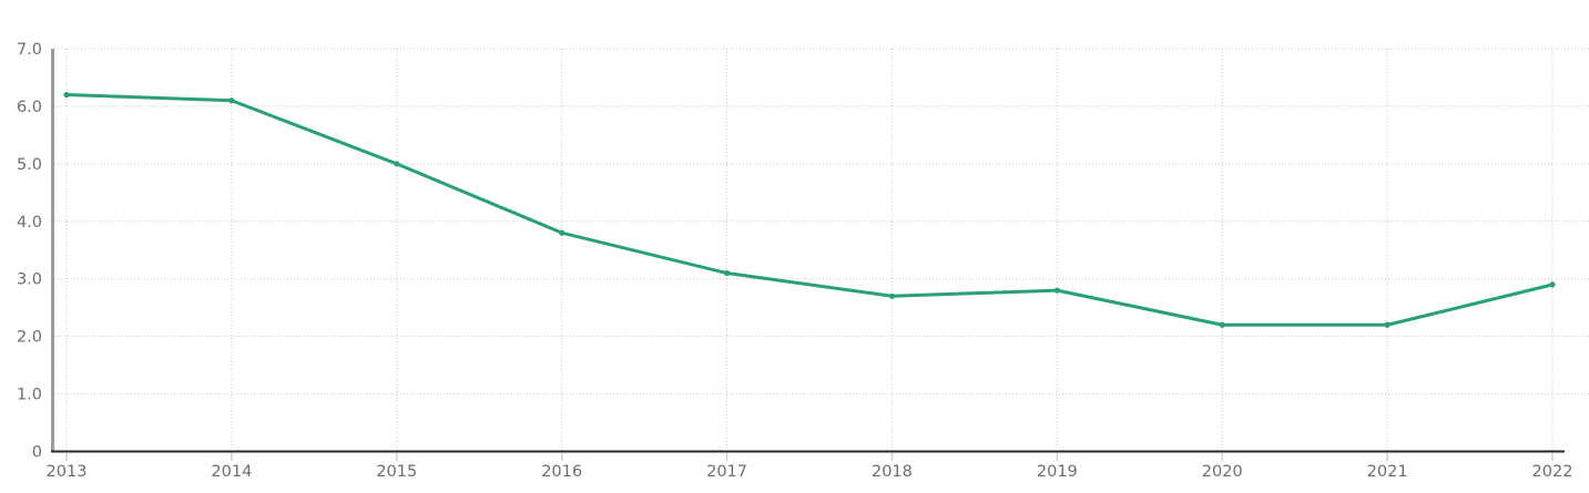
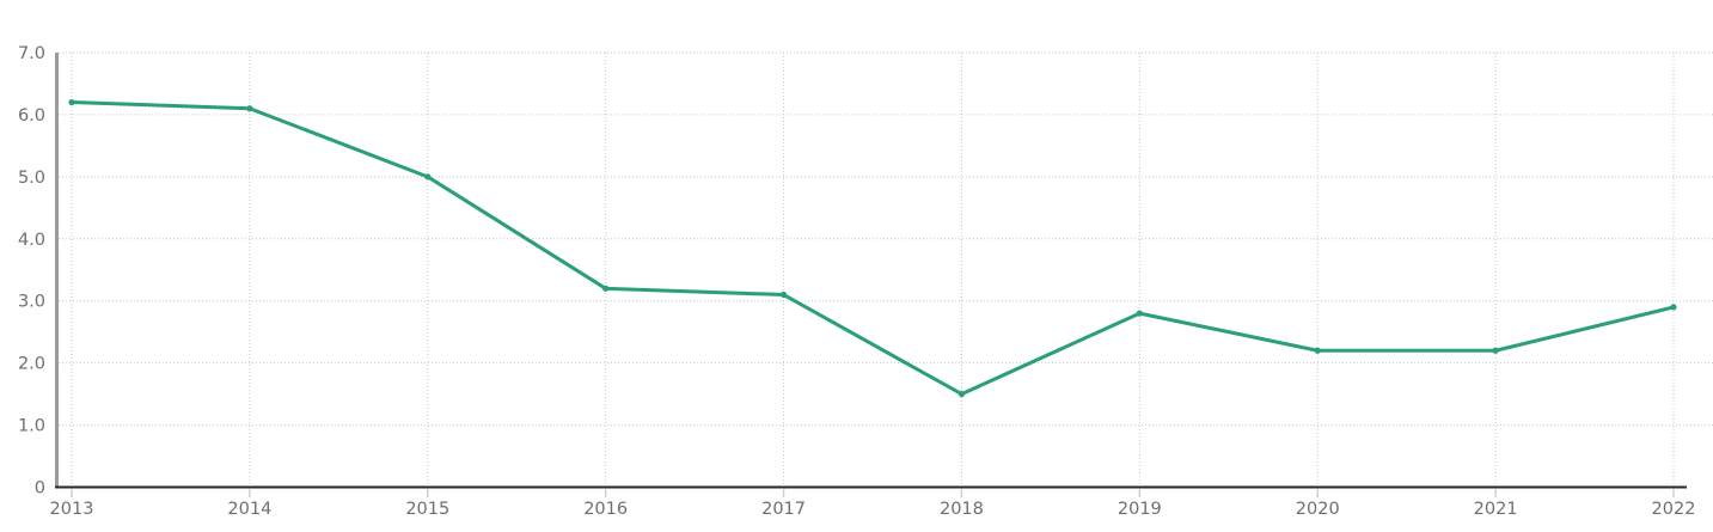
2016: 3.8 -> 3.2
2018: 2.7 -> 1.5
